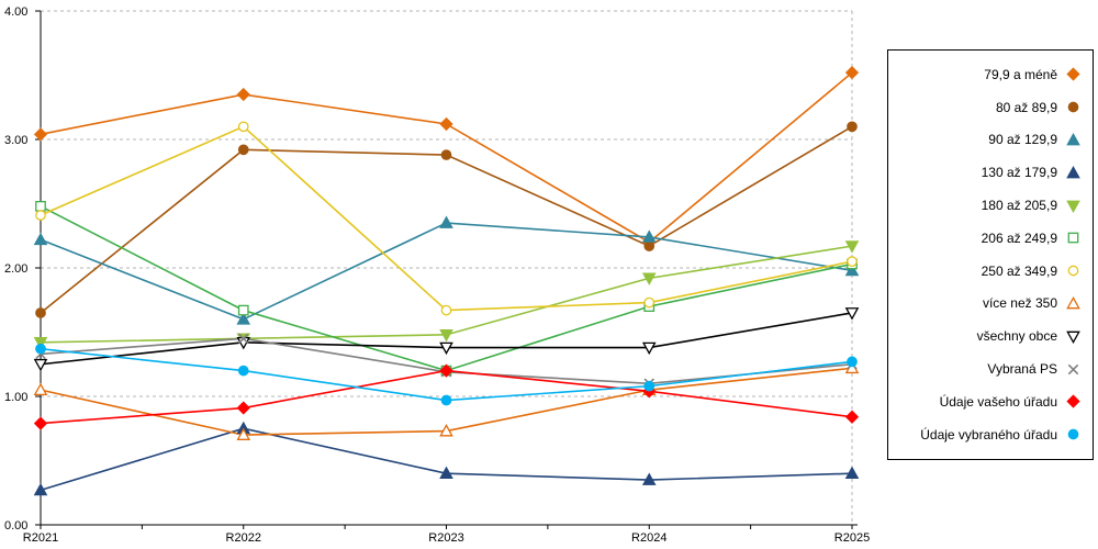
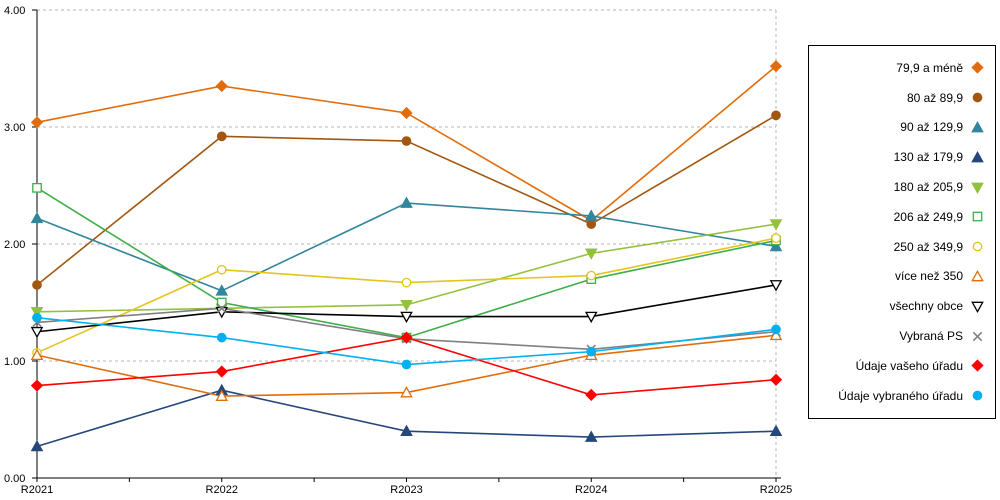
250 až 349,9/R2021: 2.41 -> 1.07
206 až 249,9/R2022: 1.67 -> 1.50
250 až 349,9/R2022: 3.10 -> 1.78
Údaje vašeho úřadu/R2024: 1.04 -> 0.71
